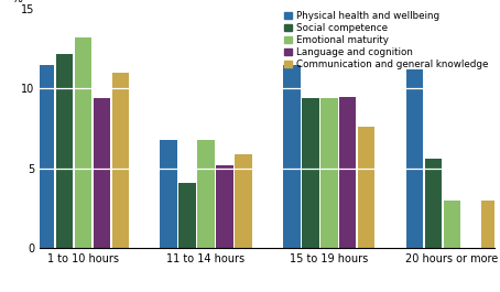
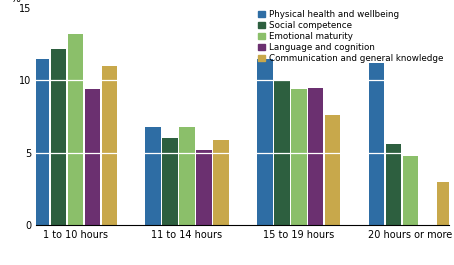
Social competence/11 to 14 hours: 4.1 -> 6.0
Social competence/15 to 19 hours: 9.4 -> 10.0
Emotional maturity/20 hours or more: 3.0 -> 4.8
